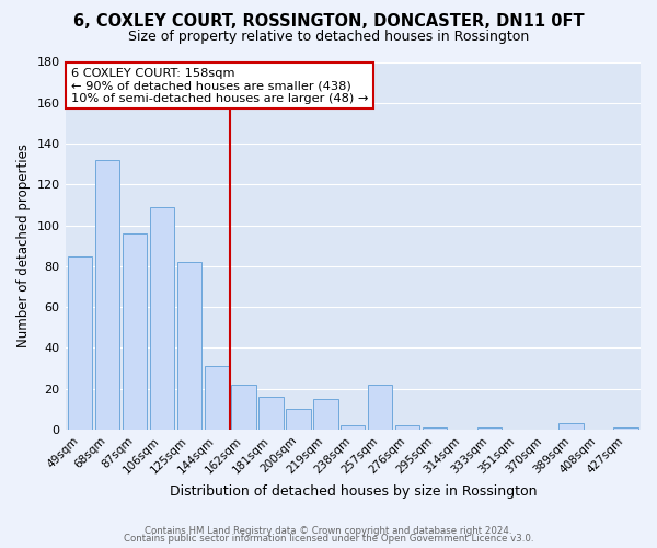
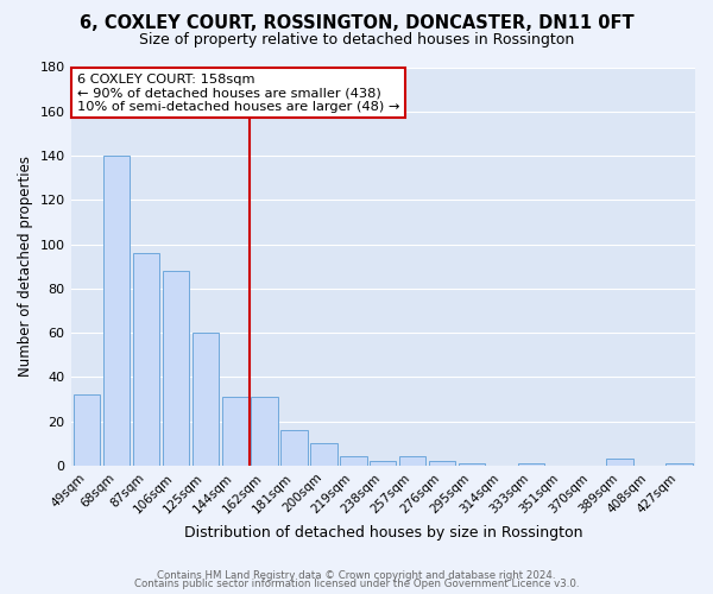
49sqm: 85 -> 32
68sqm: 132 -> 140
106sqm: 109 -> 88
125sqm: 82 -> 60
162sqm: 22 -> 31
219sqm: 15 -> 4
257sqm: 22 -> 4
